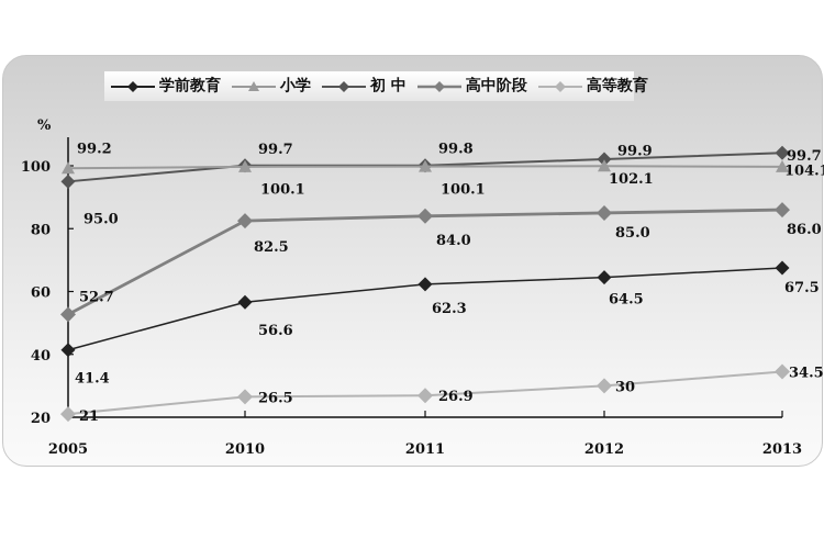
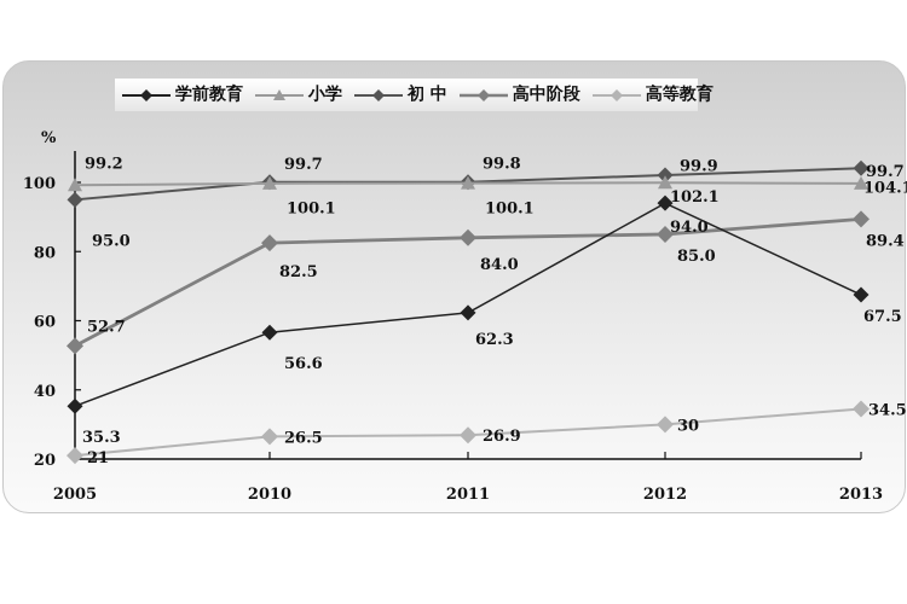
学前教育/2005: 41.4 -> 35.3
学前教育/2012: 64.5 -> 94.0
高中阶段/2013: 86.0 -> 89.4
